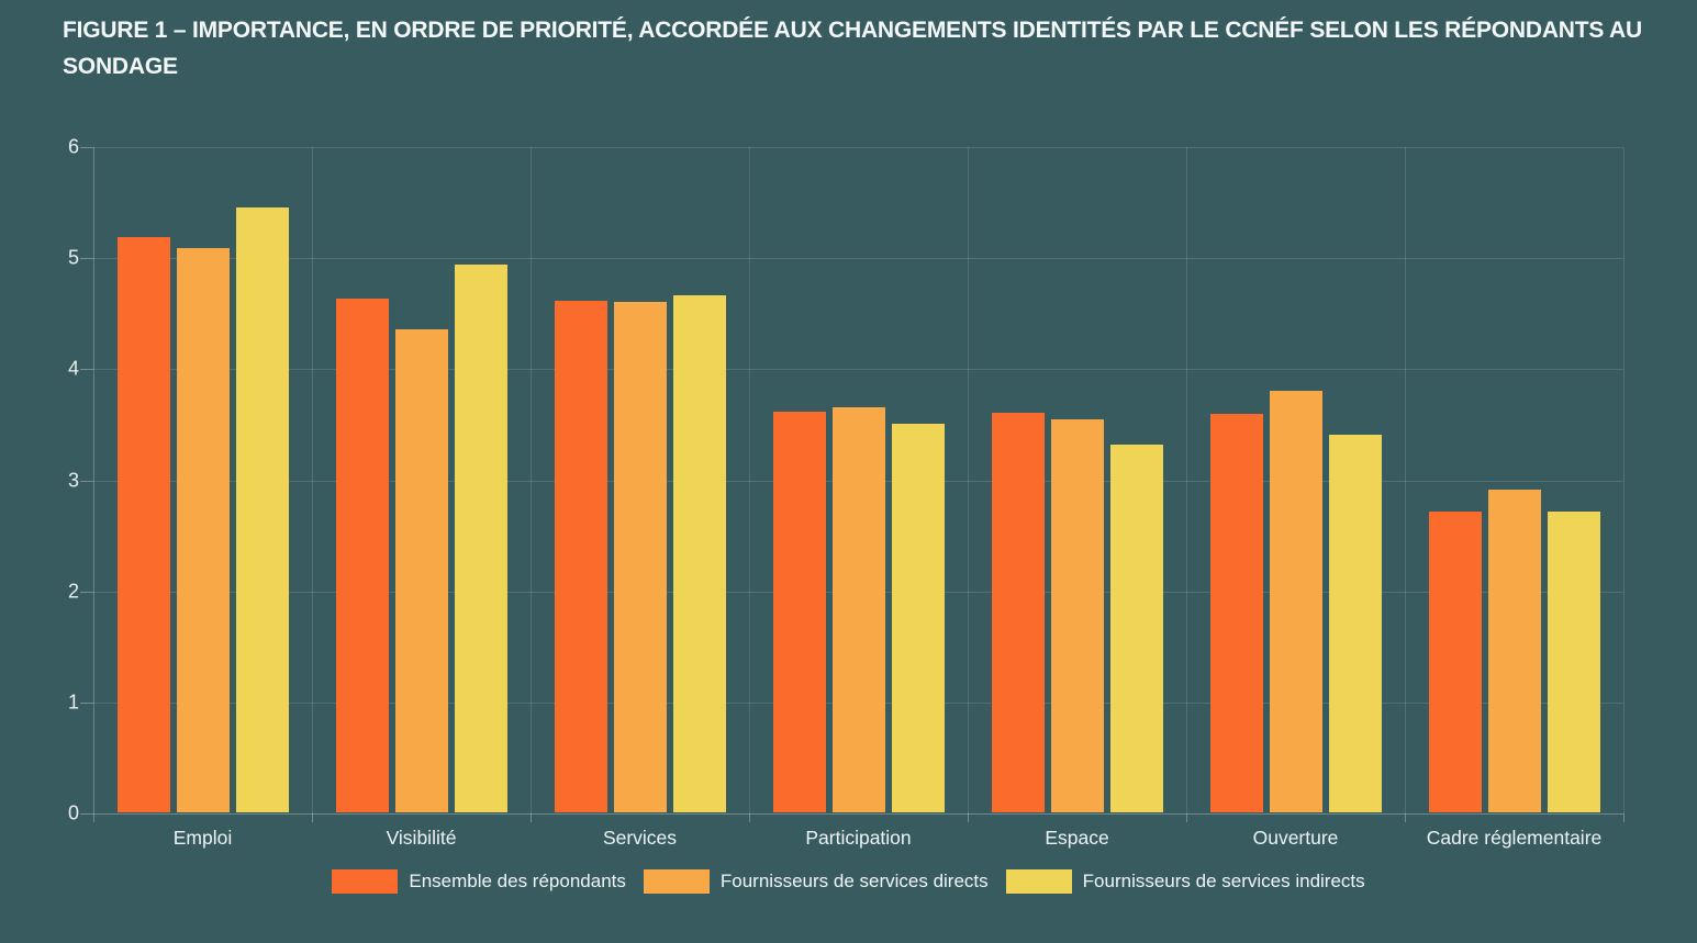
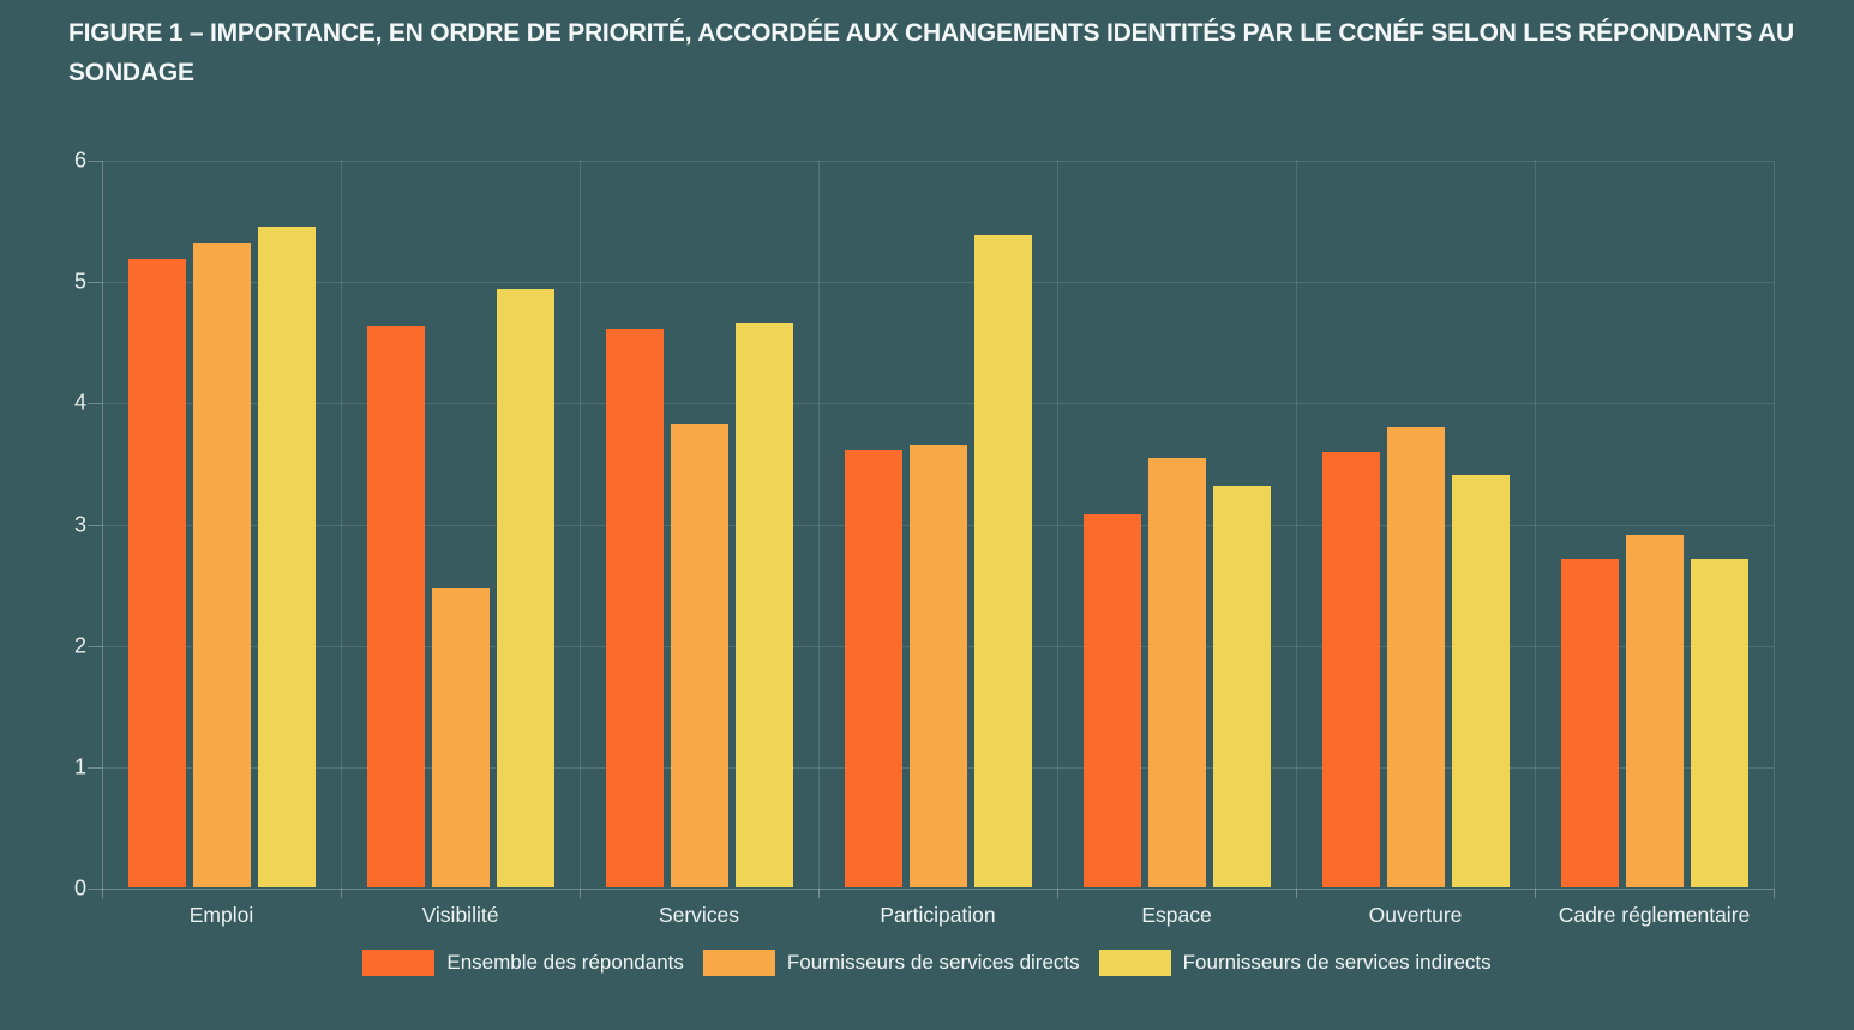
Fournisseurs de services directs/Emploi: 5.08 -> 5.31
Fournisseurs de services directs/Visibilité: 4.35 -> 2.47
Fournisseurs de services directs/Services: 4.60 -> 3.82
Fournisseurs de services indirects/Participation: 3.50 -> 5.38
Ensemble des répondants/Espace: 3.60 -> 3.07
